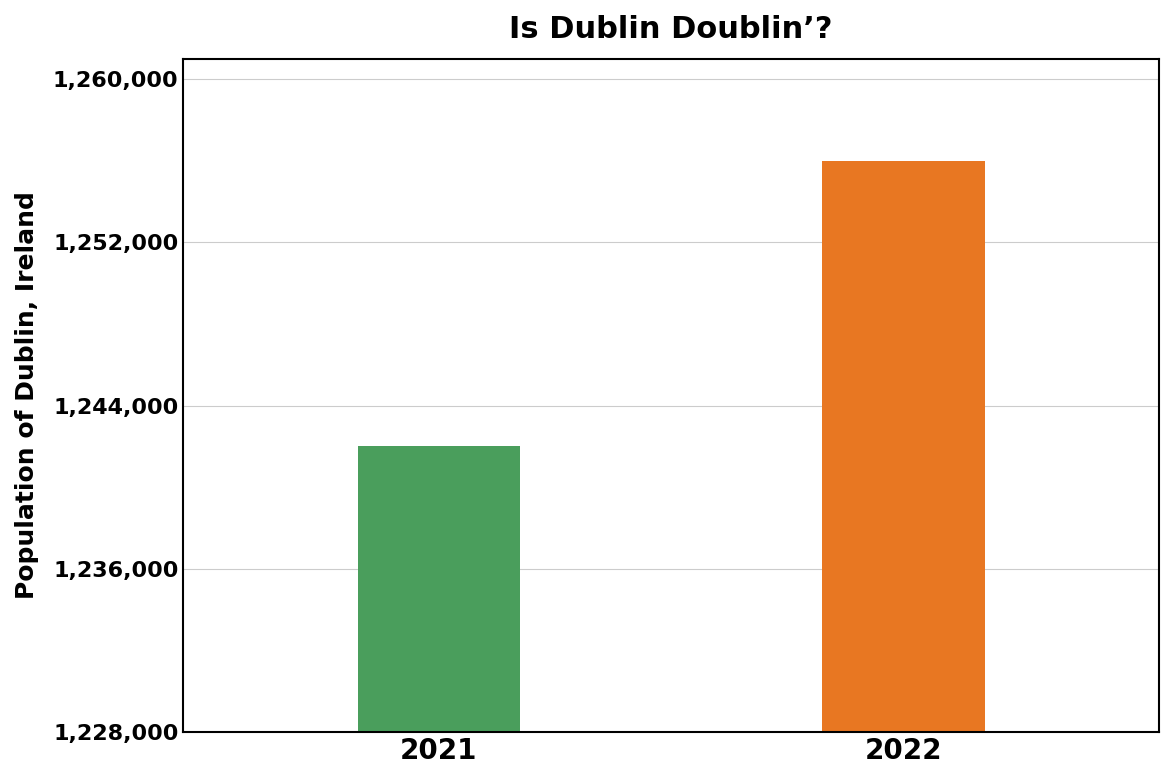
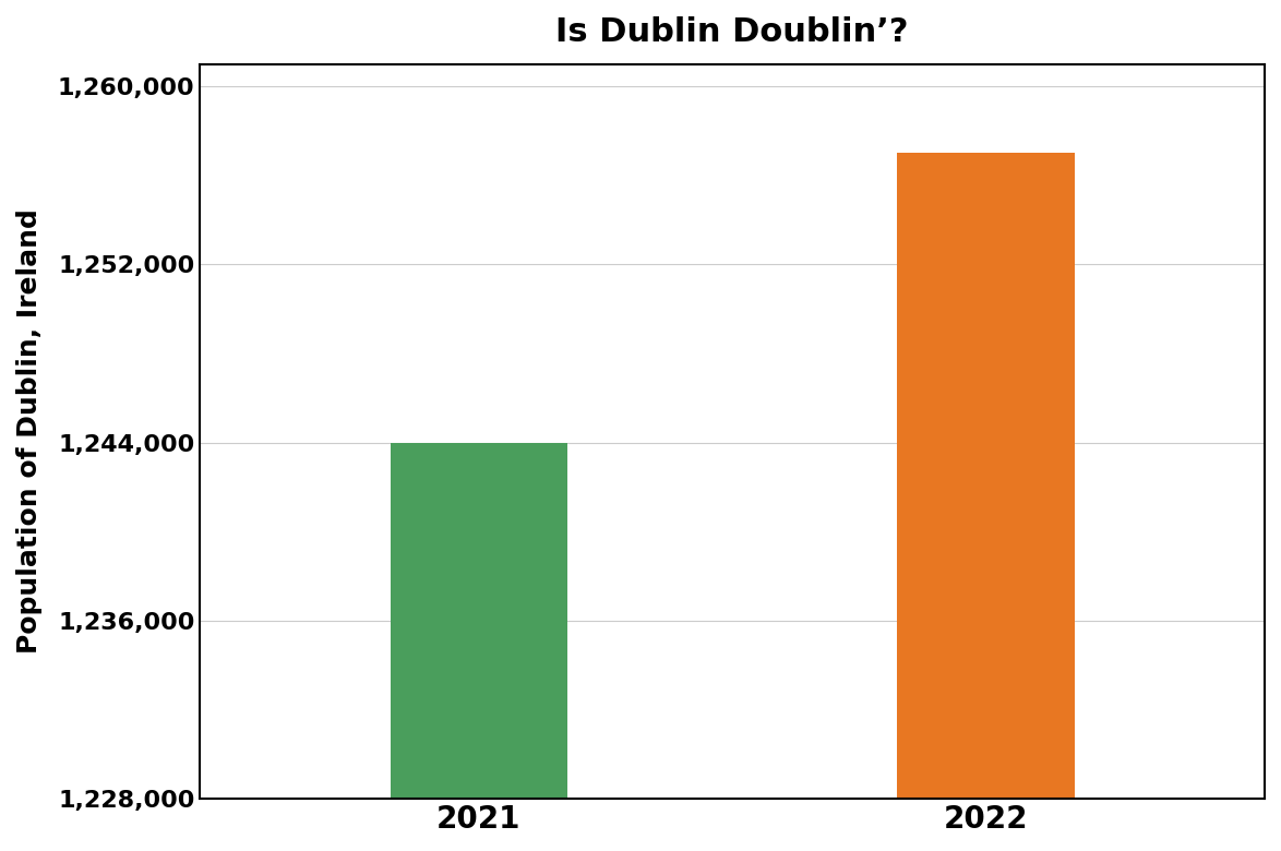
2021: 1,242,000 -> 1,244,000
2022: 1,256,000 -> 1,257,000
